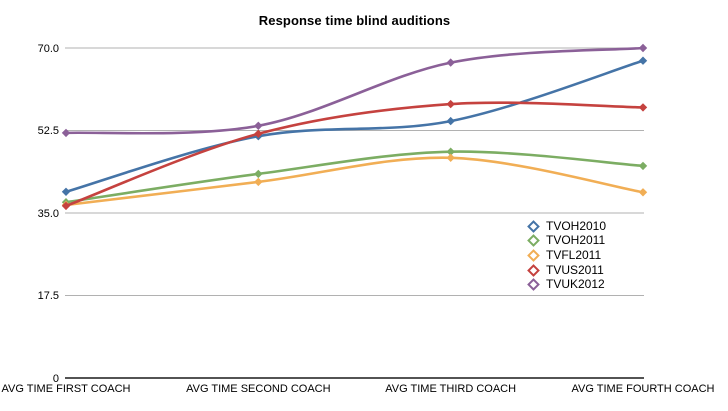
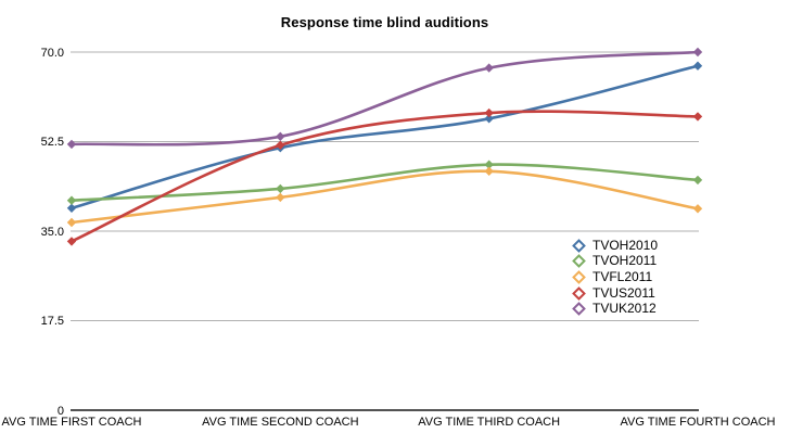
TVOH2011/AVG TIME FIRST COACH: 37 -> 41
TVUS2011/AVG TIME FIRST COACH: 36 -> 33
TVOH2010/AVG TIME THIRD COACH: 54 -> 57
